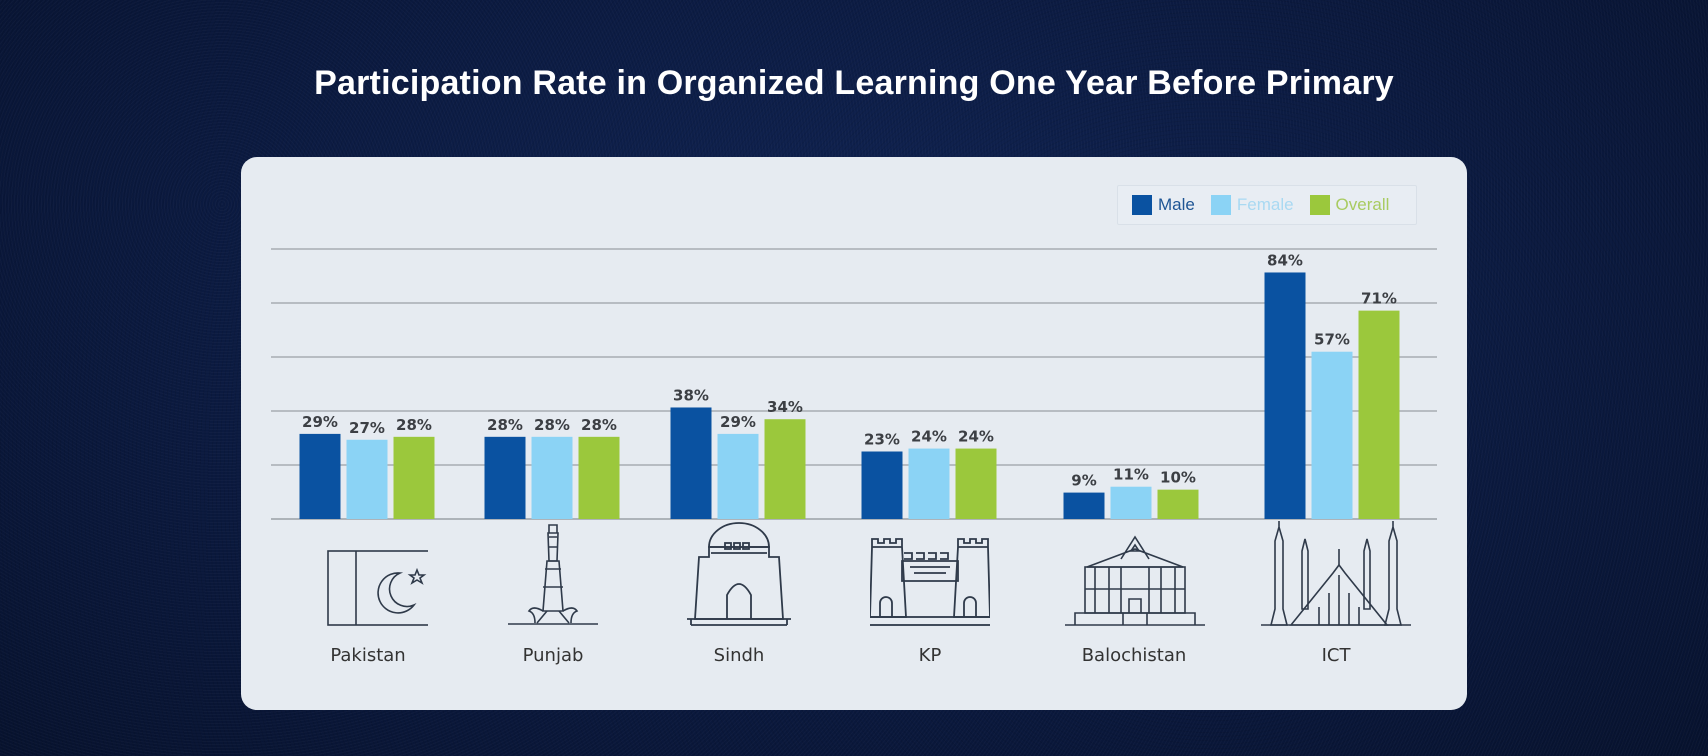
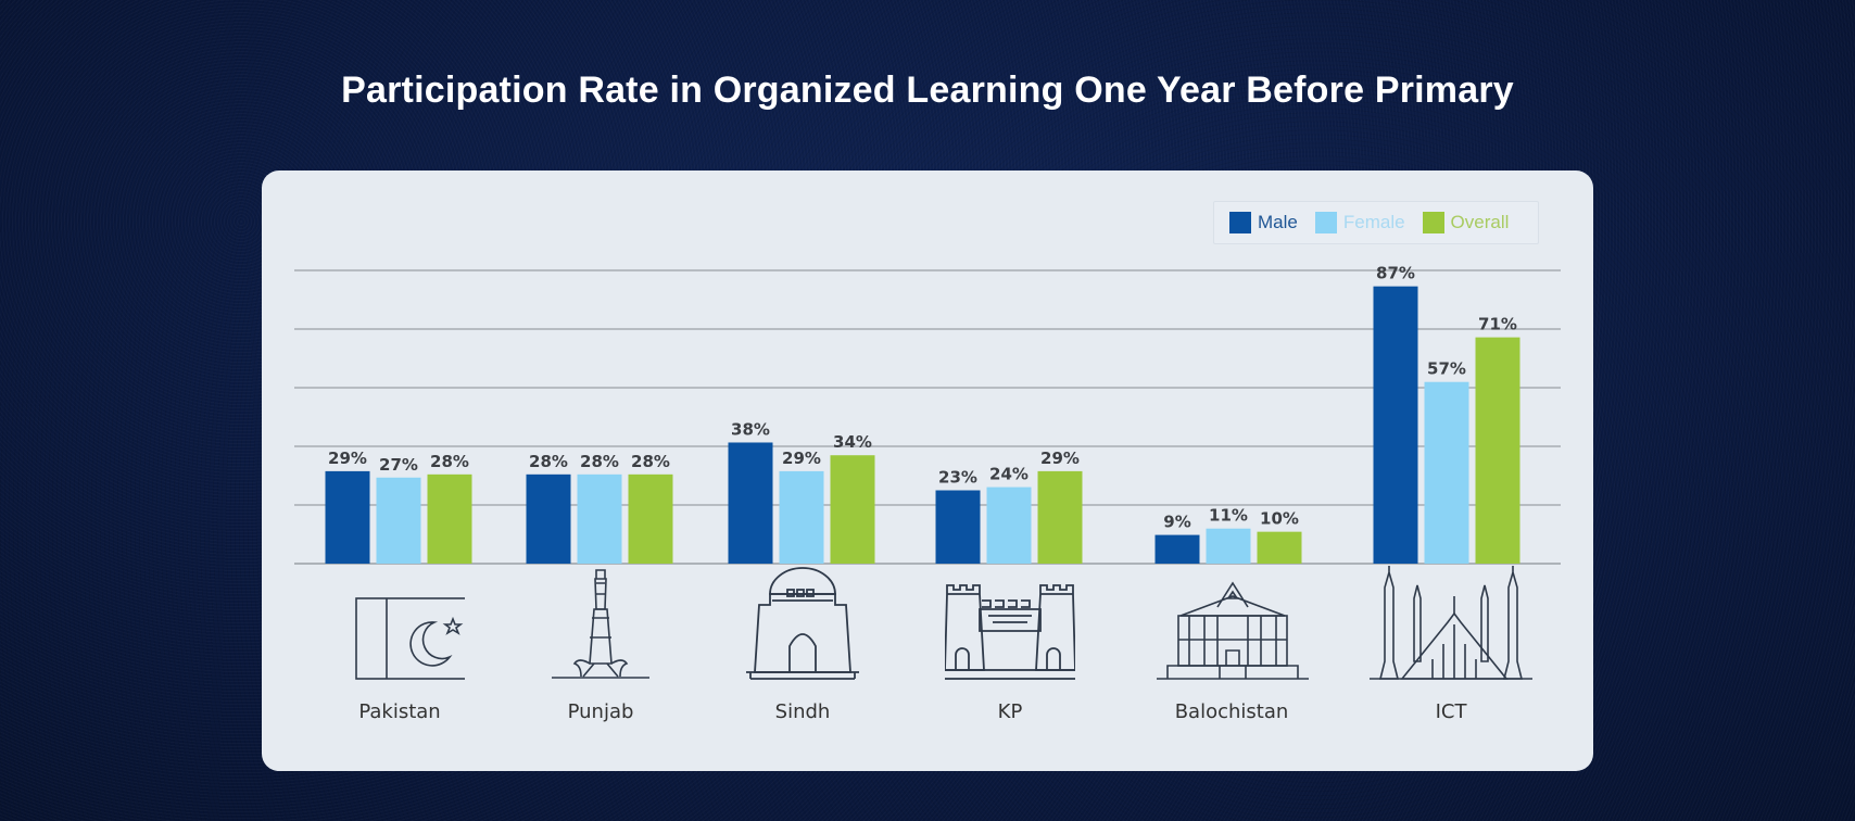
Overall/KP: 24% -> 29%
Male/ICT: 84% -> 87%
